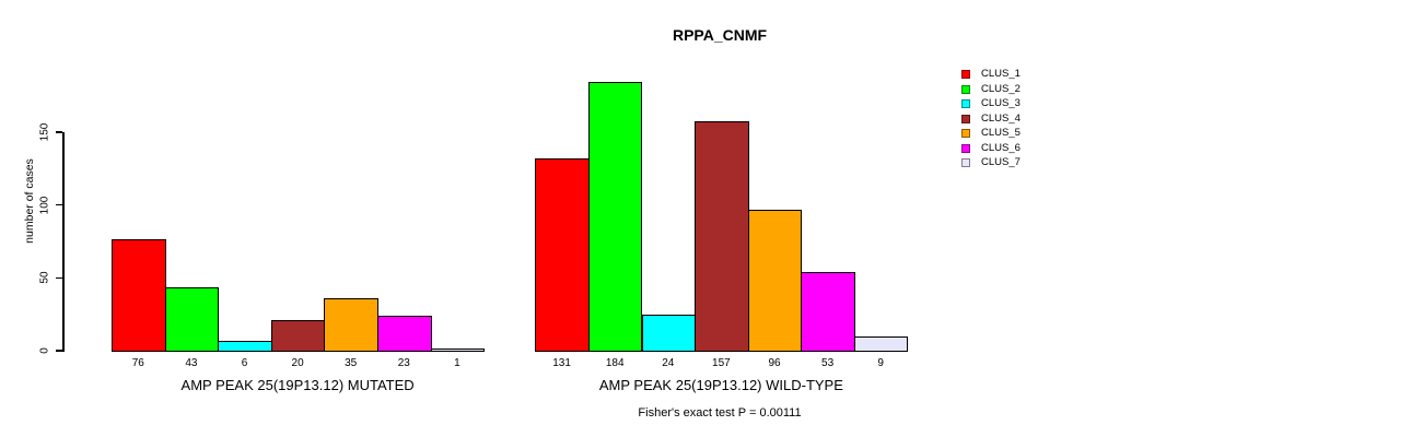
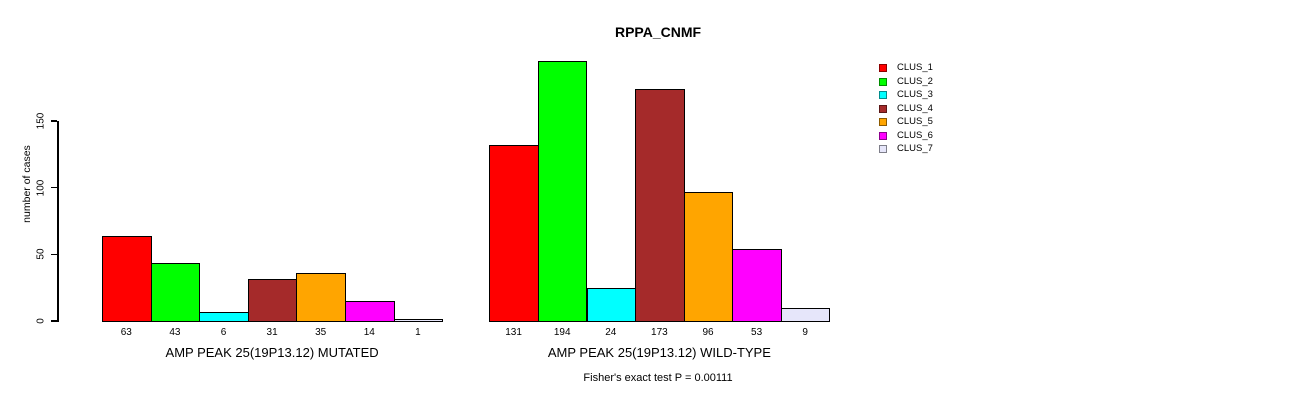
CLUS_1/AMP PEAK 25(19P13.12) MUTATED: 76 -> 63
CLUS_4/AMP PEAK 25(19P13.12) MUTATED: 20 -> 31
CLUS_6/AMP PEAK 25(19P13.12) MUTATED: 23 -> 14
CLUS_2/AMP PEAK 25(19P13.12) WILD-TYPE: 184 -> 194
CLUS_4/AMP PEAK 25(19P13.12) WILD-TYPE: 157 -> 173
